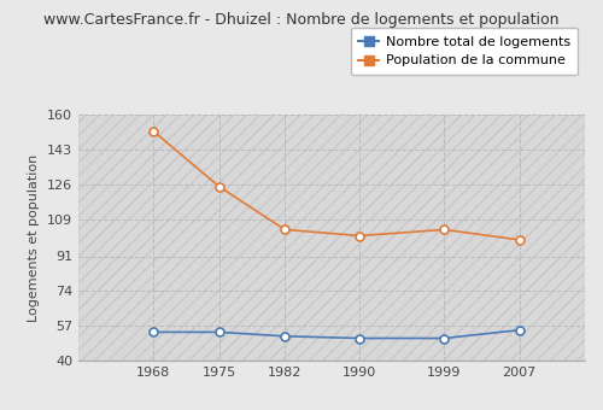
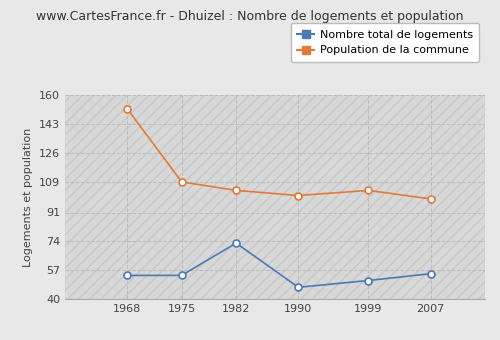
Population de la commune/1975: 125 -> 109
Nombre total de logements/1982: 52 -> 73
Nombre total de logements/1990: 51 -> 47
